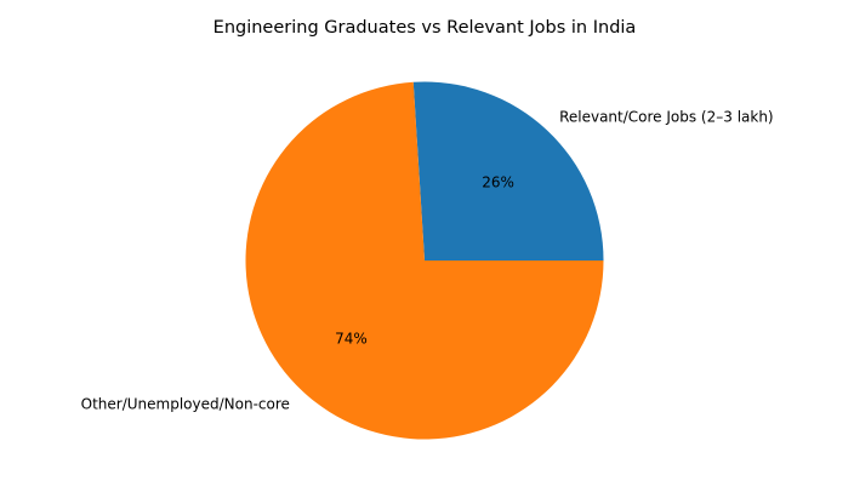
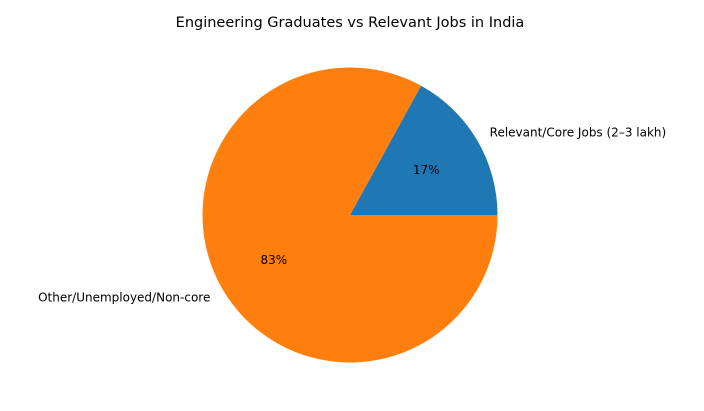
Relevant/Core Jobs (2–3 lakh): 26% -> 17%
Other/Unemployed/Non-core: 74% -> 83%
